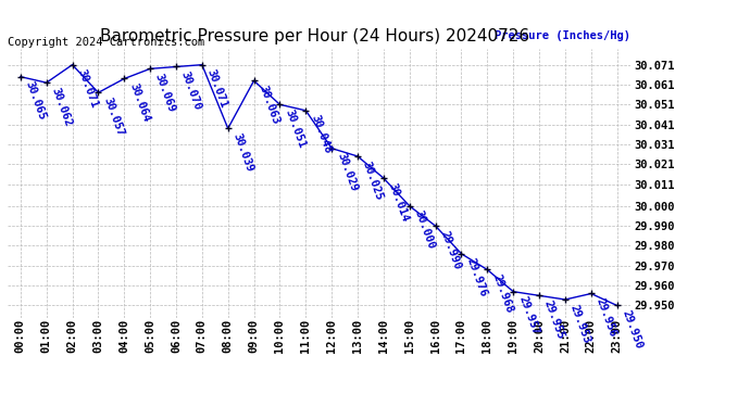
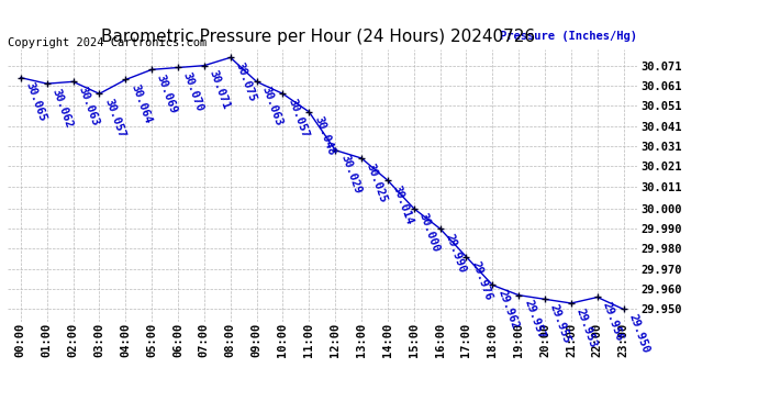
02:00: 30.071 -> 30.063
08:00: 30.039 -> 30.075
10:00: 30.051 -> 30.057
18:00: 29.968 -> 29.962
